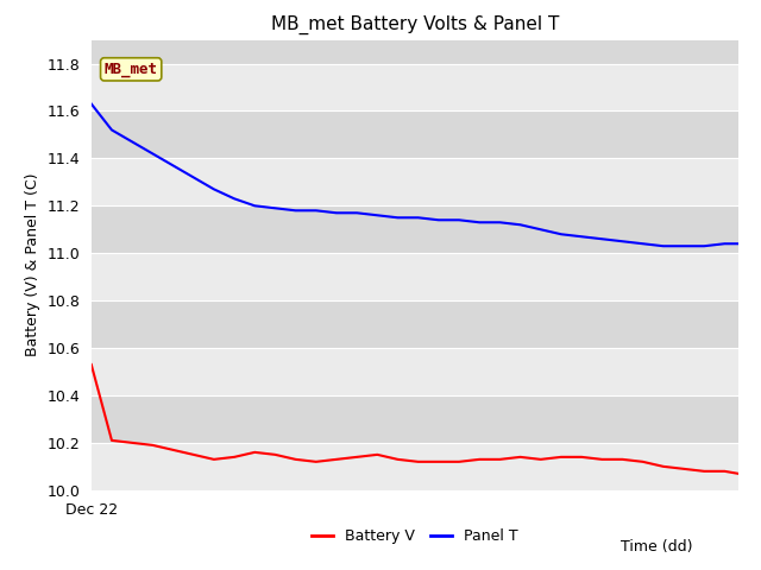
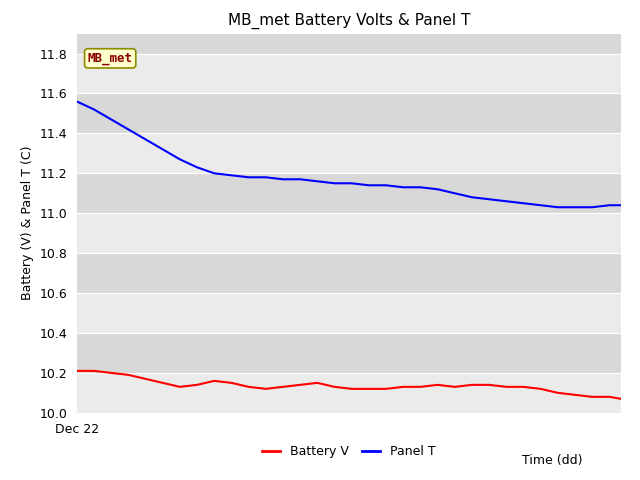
Battery V/Dec 22: 10.53 -> 10.21
Panel T/Dec 22: 11.63 -> 11.56
